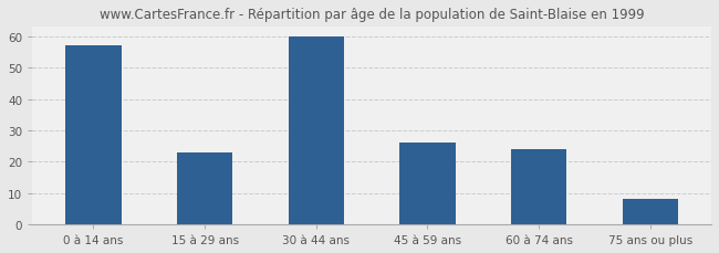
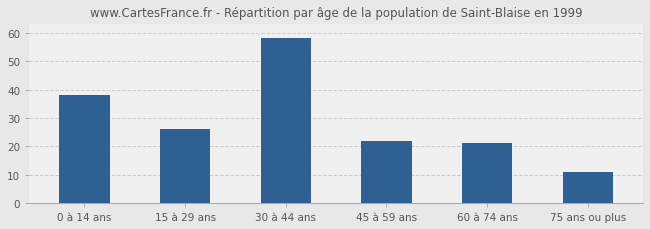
0 à 14 ans: 57 -> 38
15 à 29 ans: 23 -> 26
30 à 44 ans: 60 -> 58
45 à 59 ans: 26 -> 22
60 à 74 ans: 24 -> 21
75 ans ou plus: 8 -> 11
